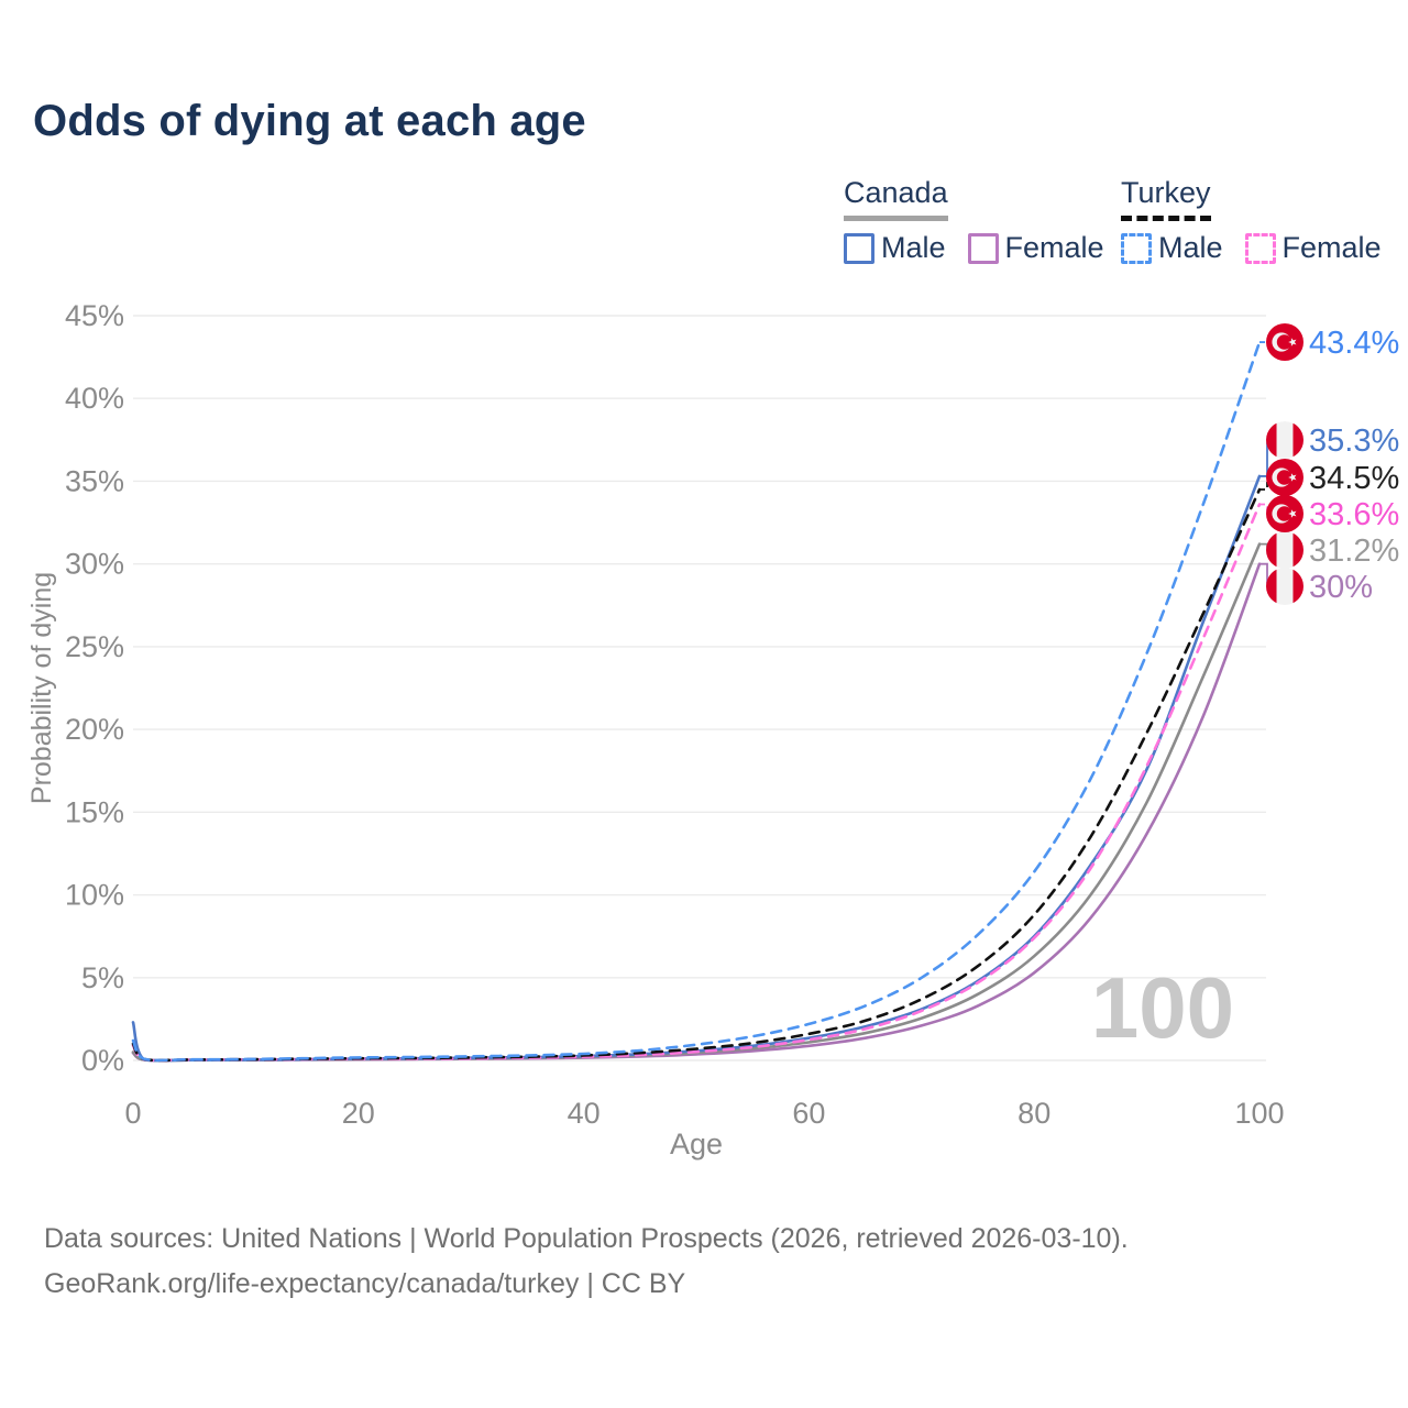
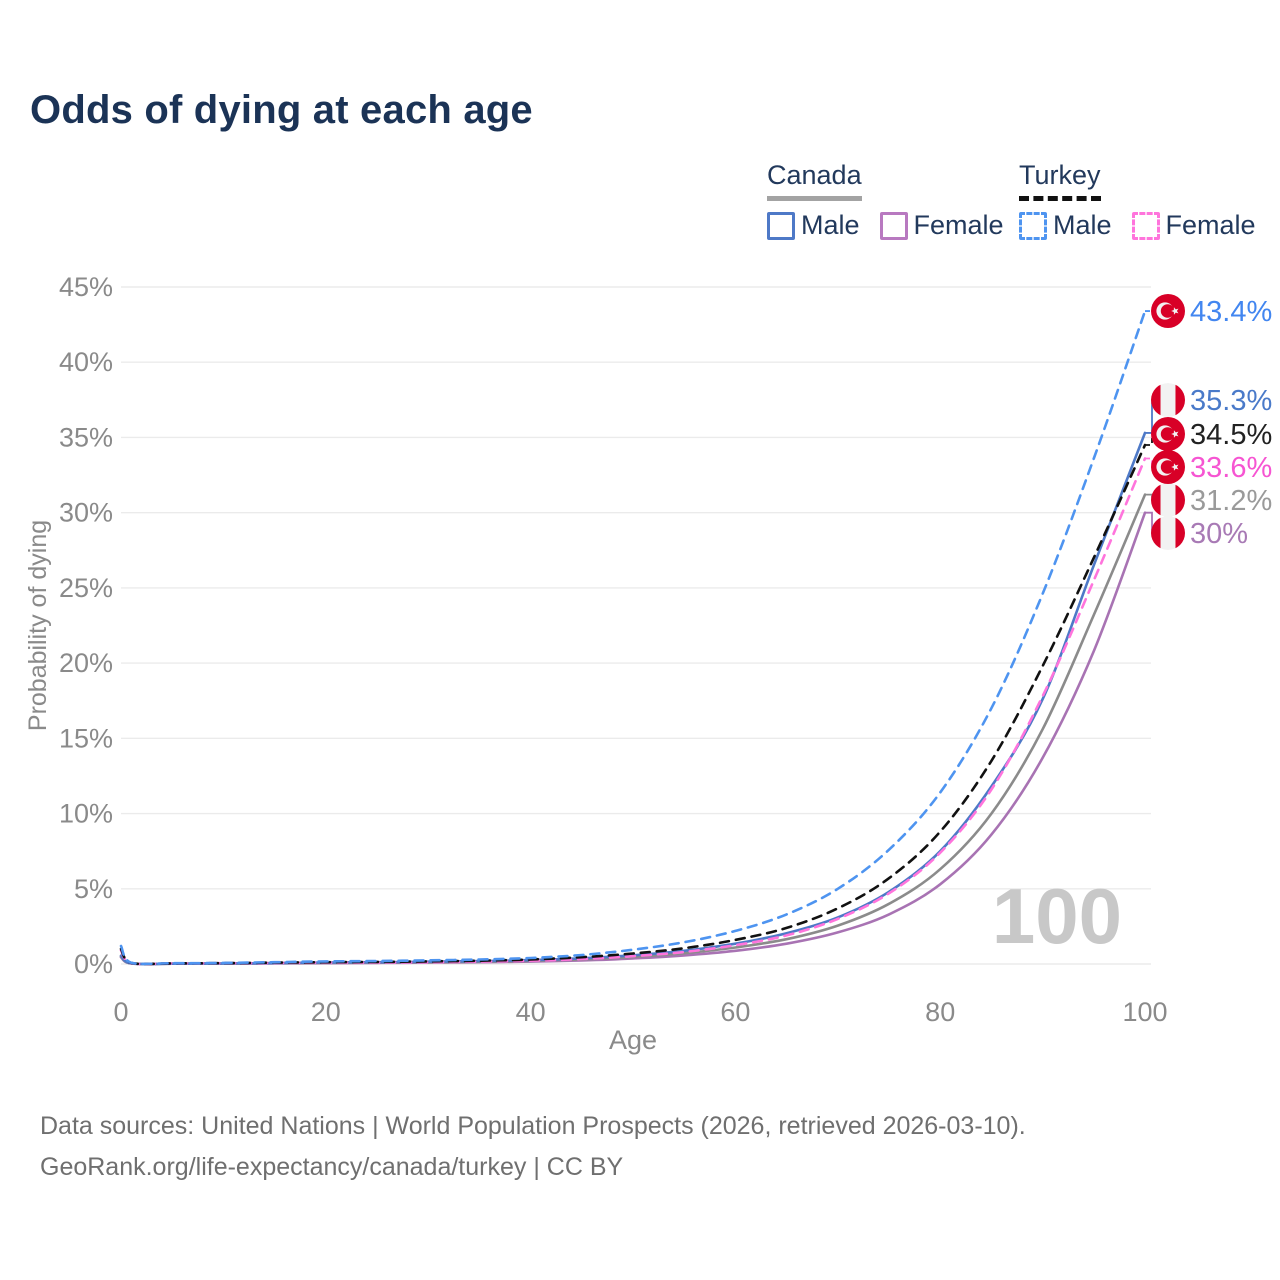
Canada Male/0: 2.3% -> 0.6%
